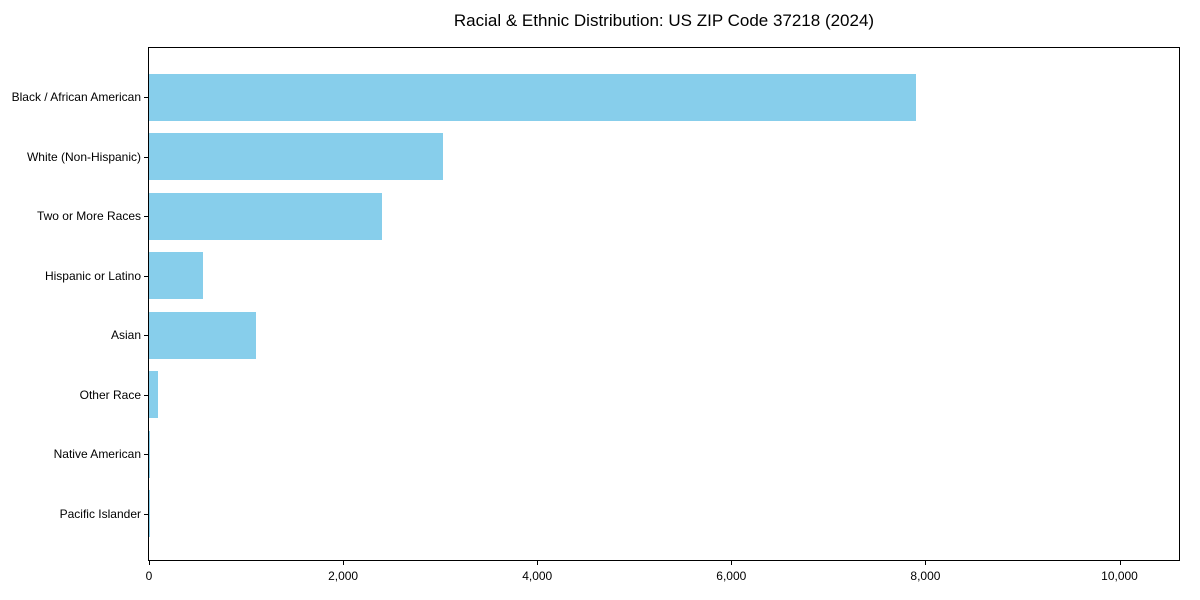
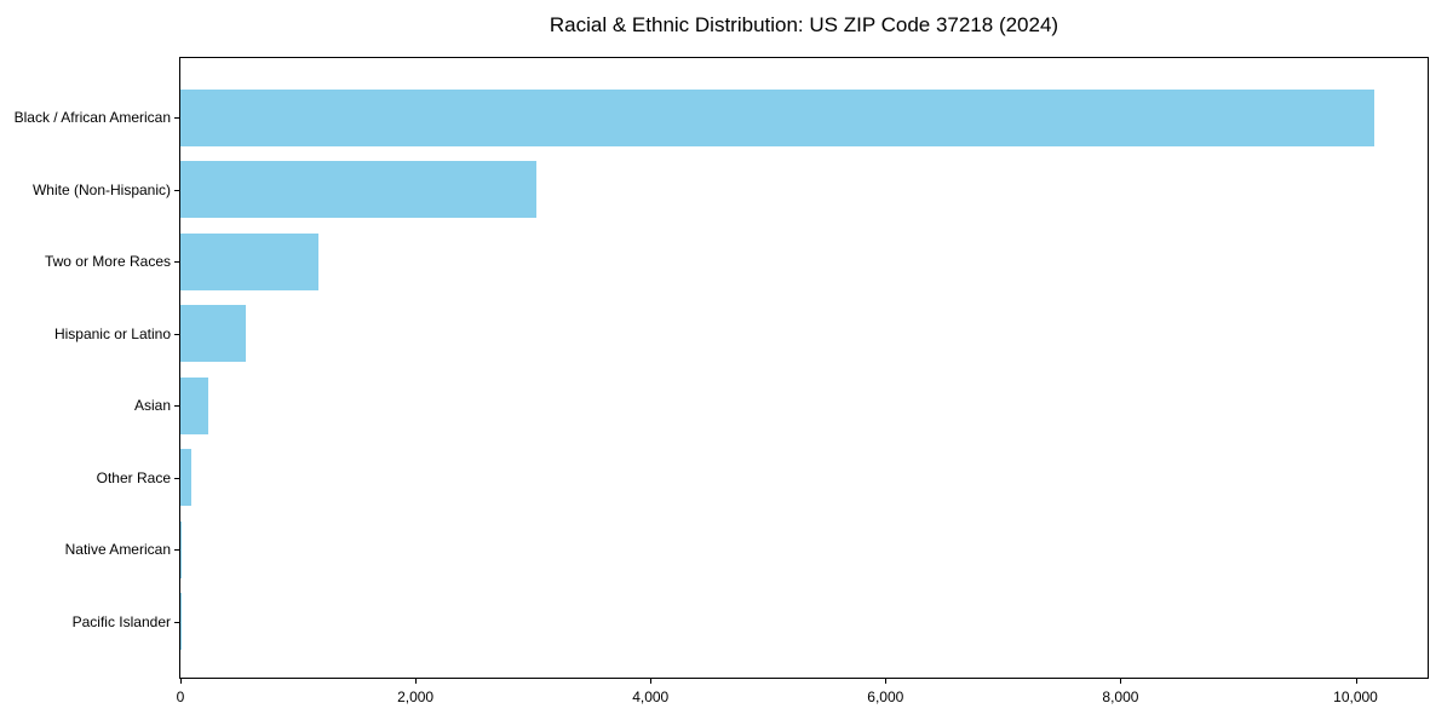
Black / African American: 7900 -> 10200
Two or More Races: 2400 -> 1200
Asian: 1100 -> 200
